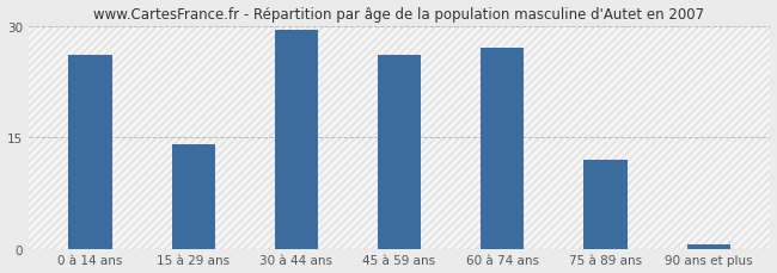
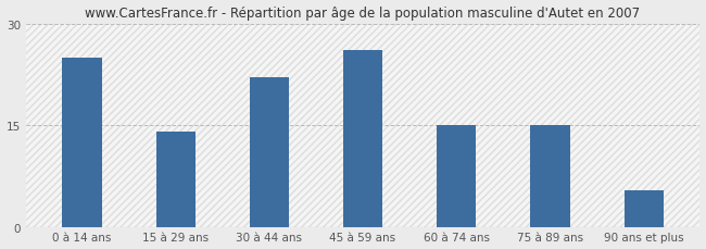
0 à 14 ans: 26.0 -> 25.0
30 à 44 ans: 29.5 -> 22.0
60 à 74 ans: 27.0 -> 15.0
75 à 89 ans: 12.0 -> 15.0
90 ans et plus: 0.5 -> 5.4
